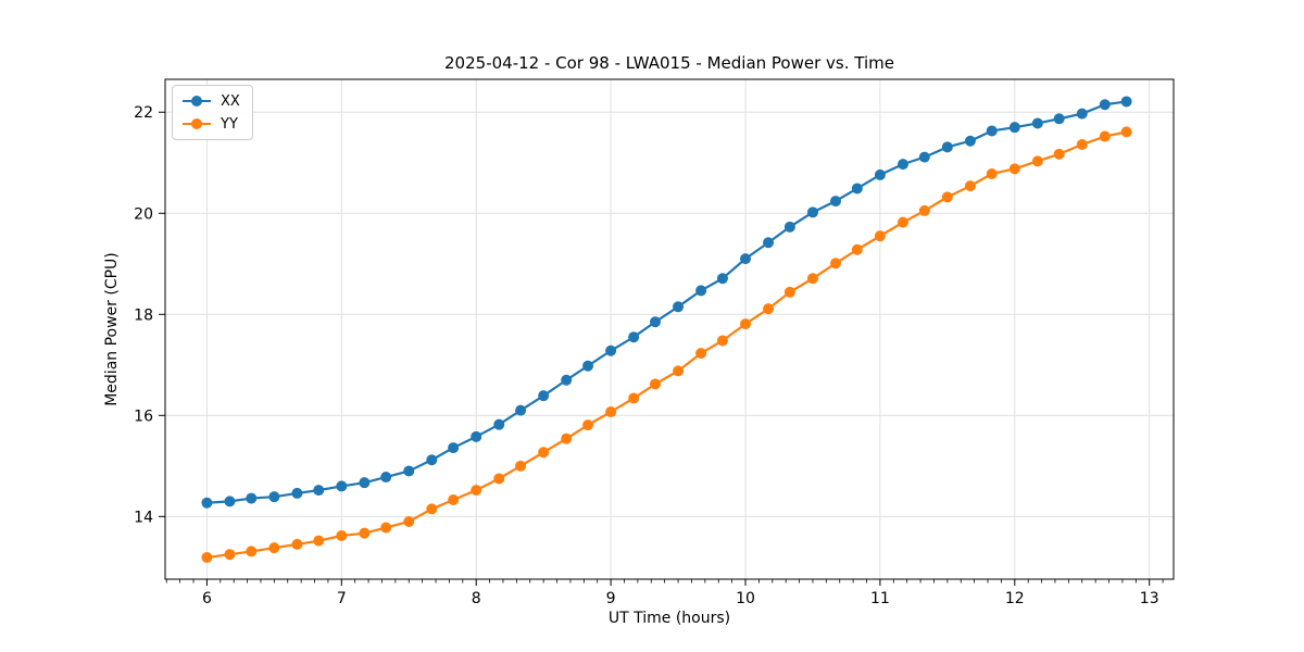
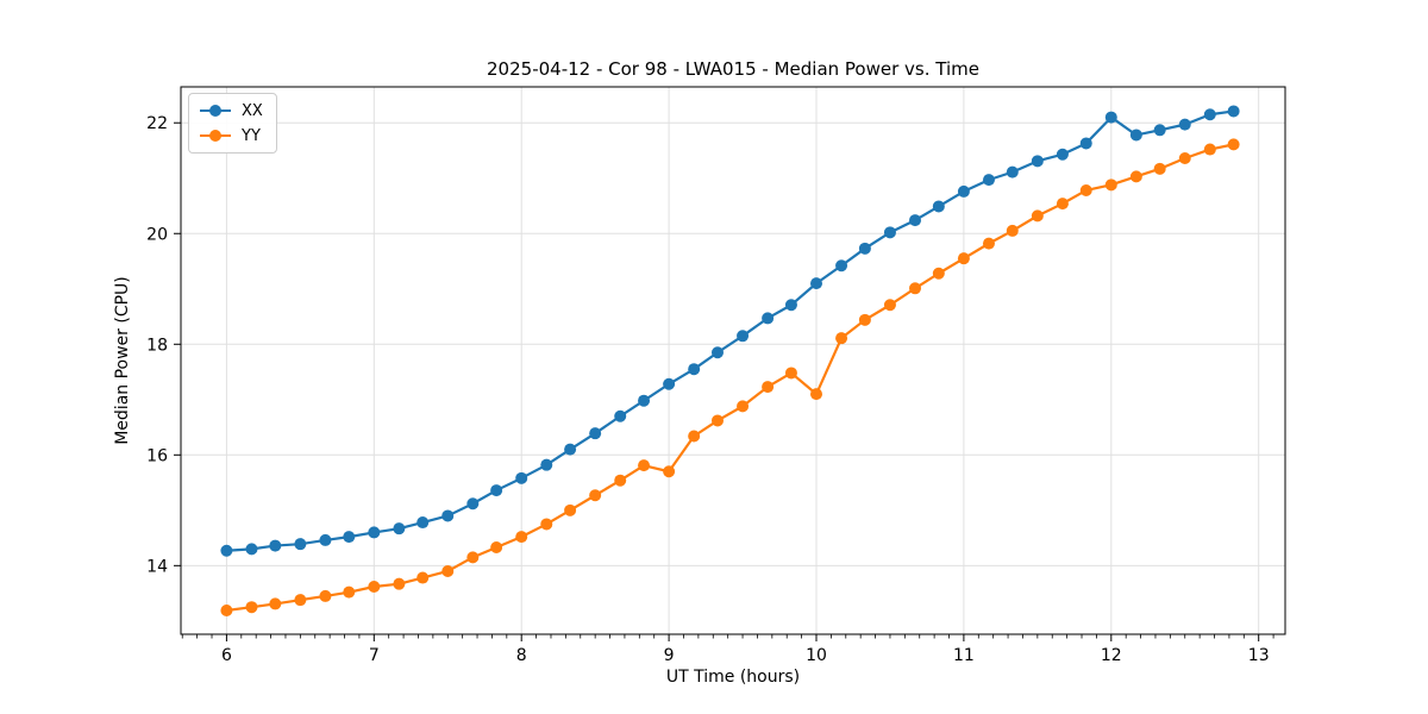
YY/9: 16.1 -> 15.7
YY/10: 17.8 -> 17.1
XX/12: 21.7 -> 22.1
